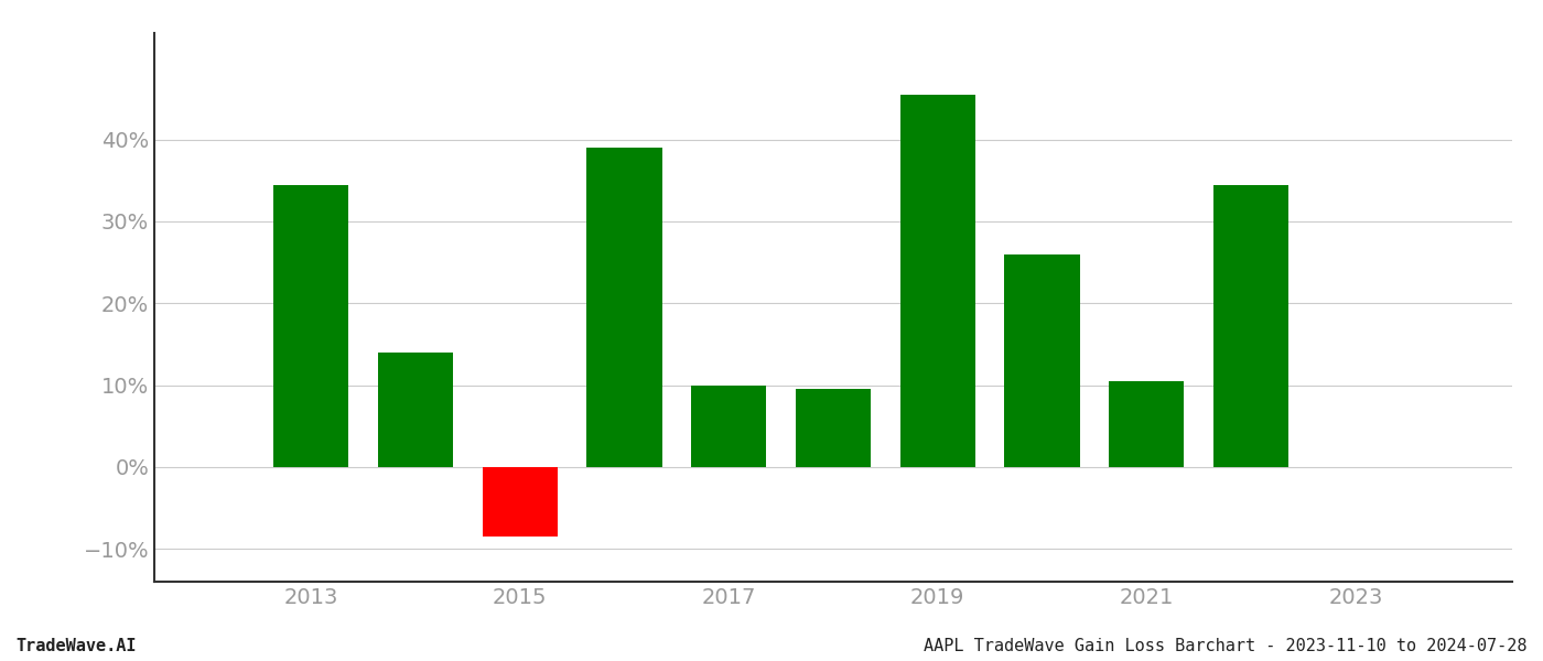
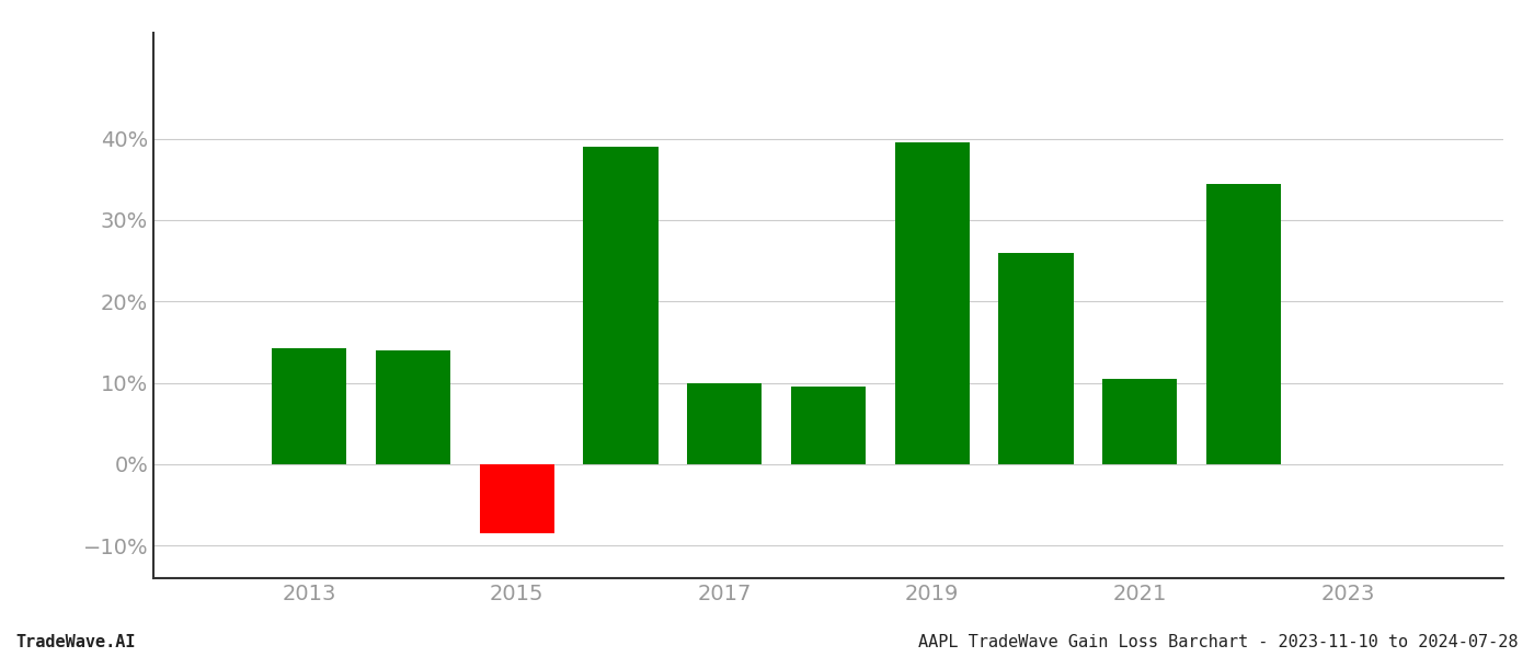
2013: 34.5% -> 14.2%
2019: 45.5% -> 39.6%
